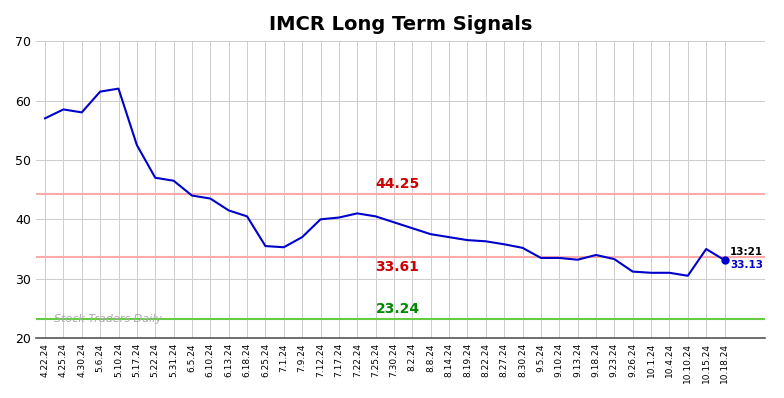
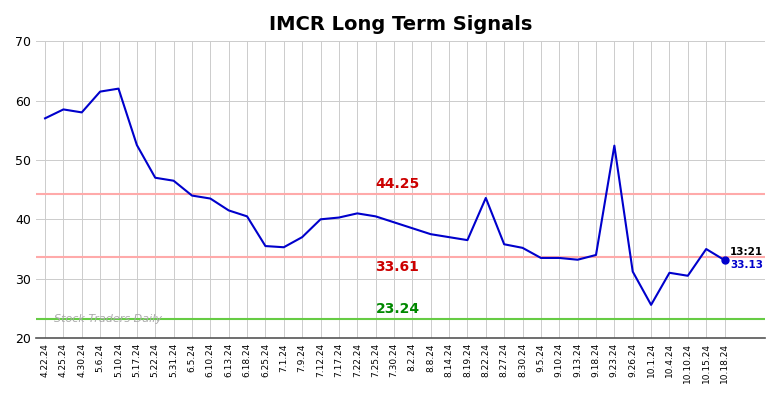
8.22.24: 36.3 -> 43.6
9.23.24: 33.3 -> 52.4
10.1.24: 31.0 -> 25.6
